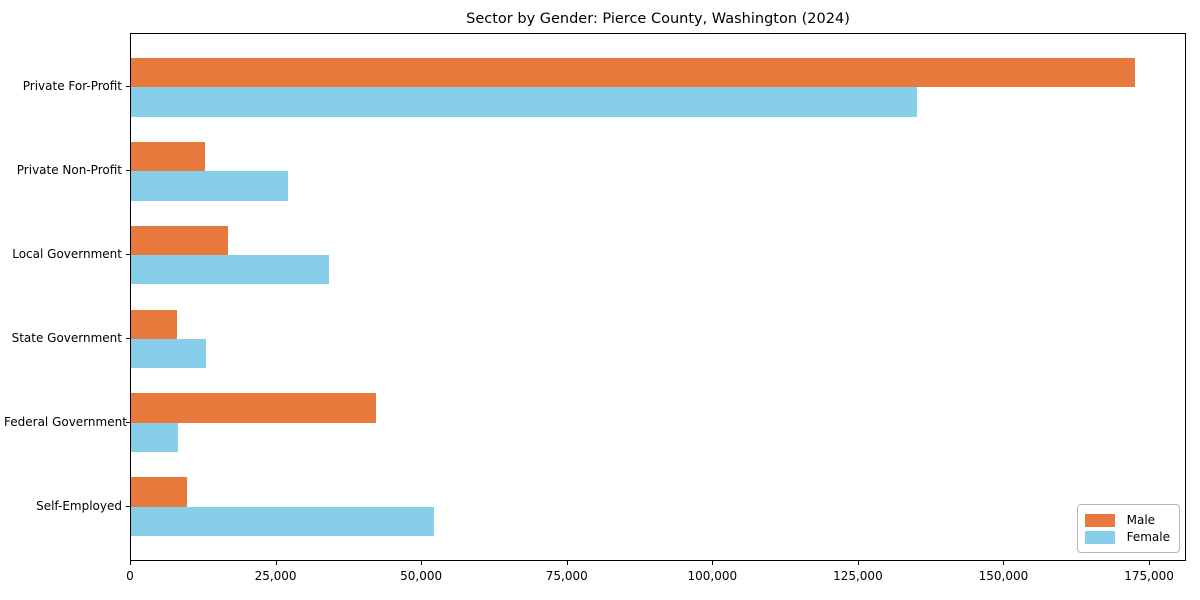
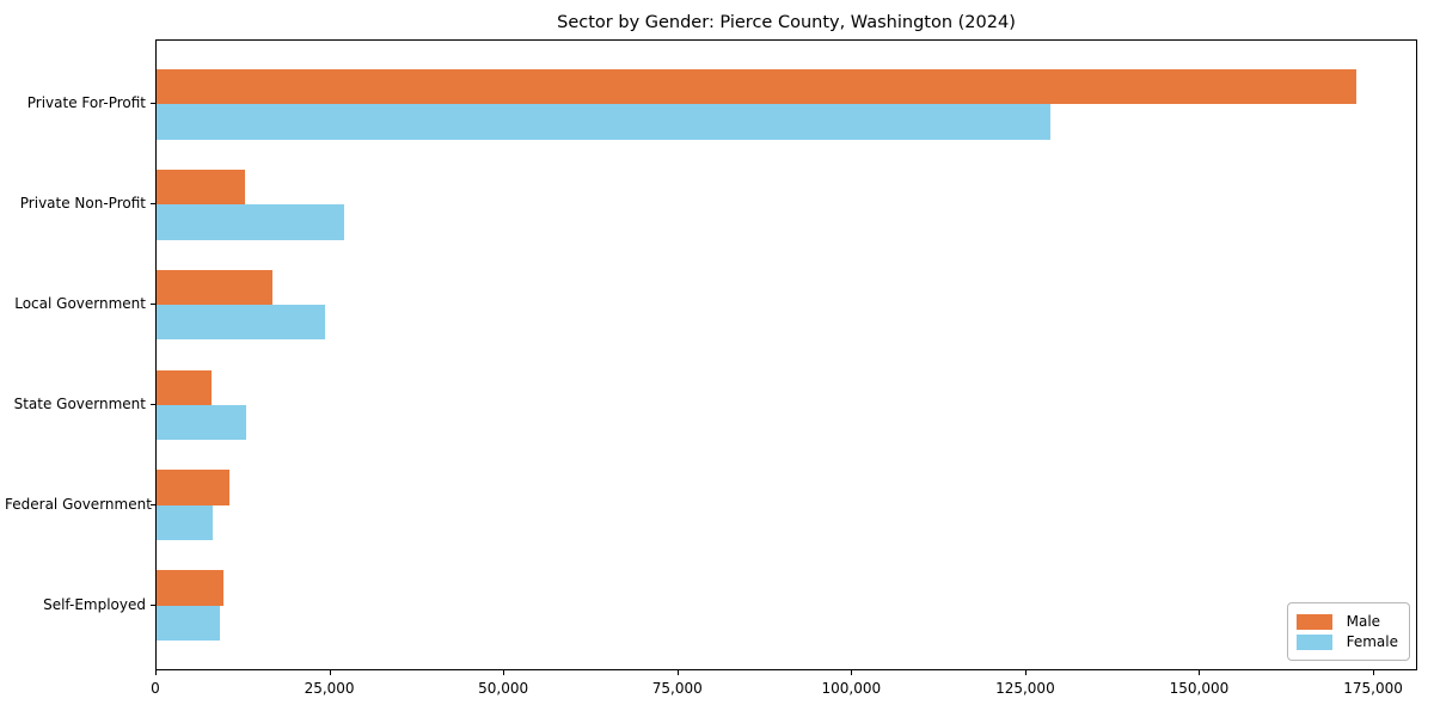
Female/Private For-Profit: 135000 -> 128000
Female/Local Government: 34000 -> 24000
Male/Federal Government: 42000 -> 10000
Female/Self-Employed: 52000 -> 9000
